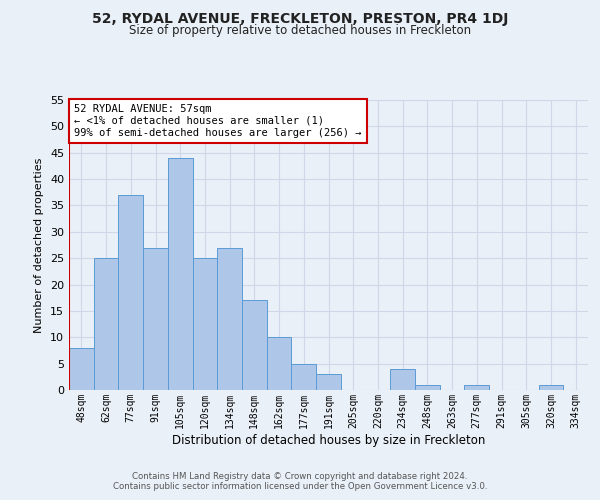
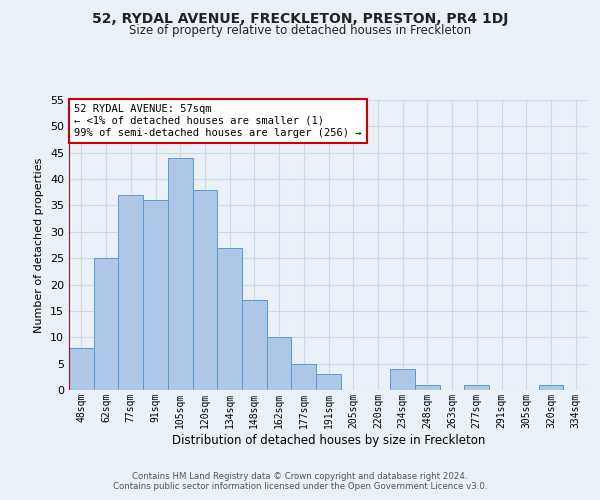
91sqm: 27 -> 36
120sqm: 25 -> 38
